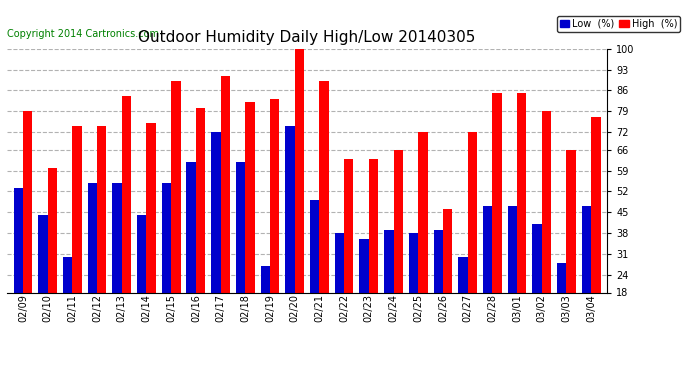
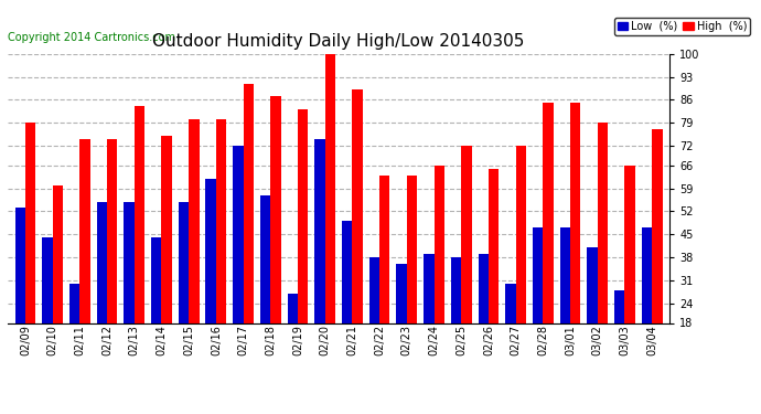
High (%)/02/15: 89 -> 80
Low (%)/02/18: 62 -> 57
High (%)/02/18: 82 -> 87
High (%)/02/26: 46 -> 65
